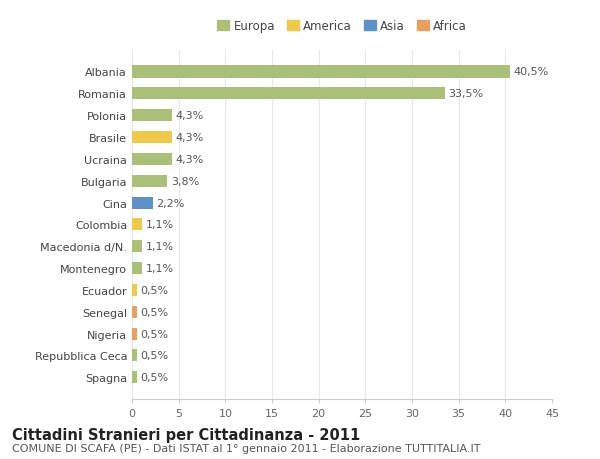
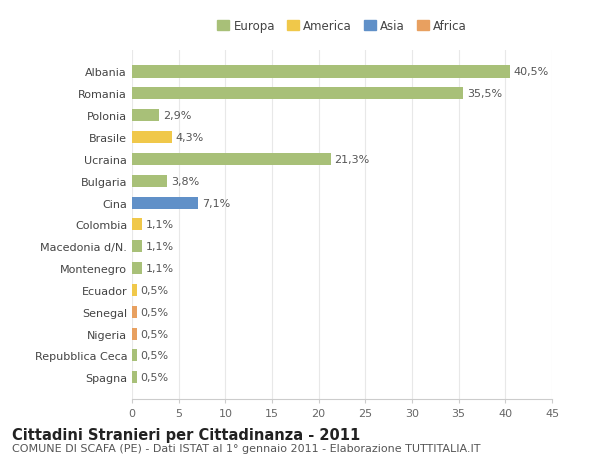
Romania: 33,5% -> 35,5%
Polonia: 4,3% -> 2,9%
Ucraina: 4,3% -> 21,3%
Cina: 2,2% -> 7,1%
